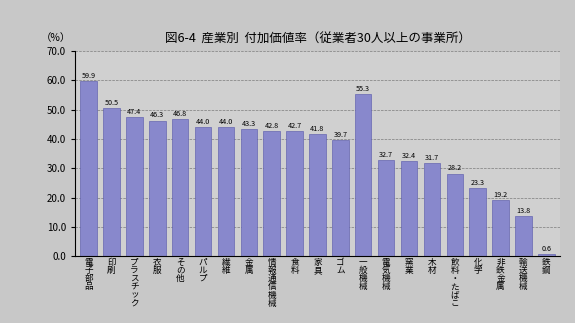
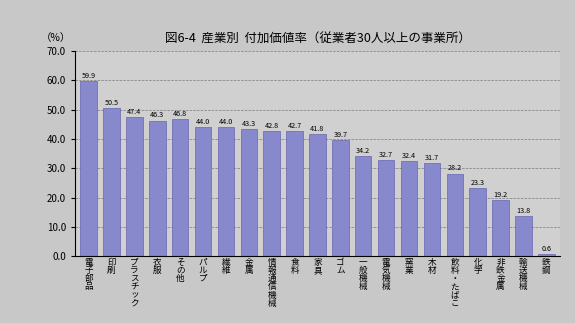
一 般 機 械: 55.3 -> 34.2
